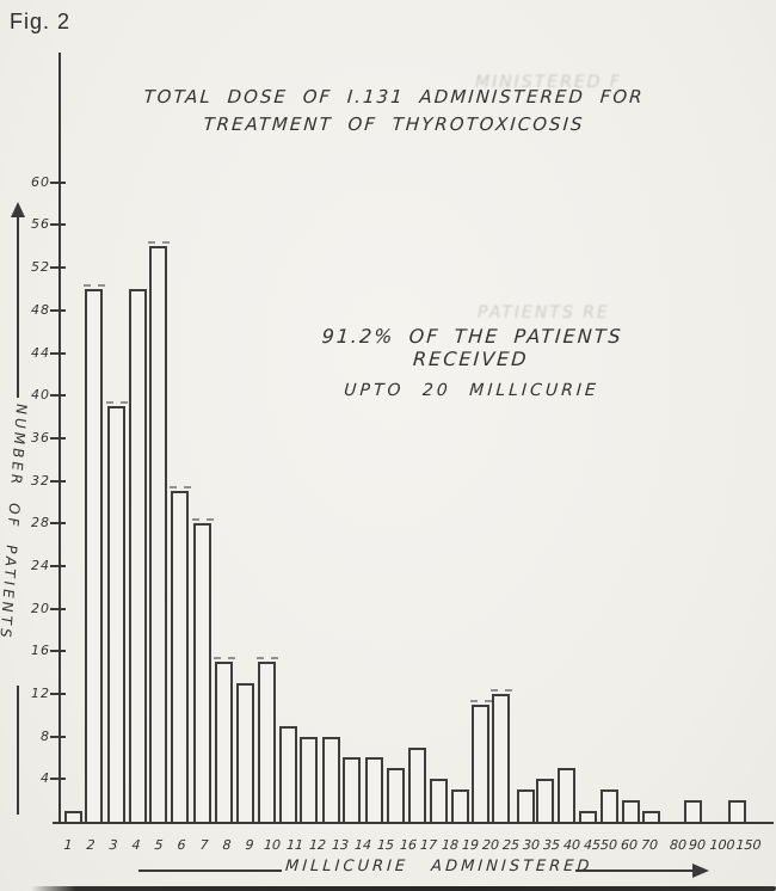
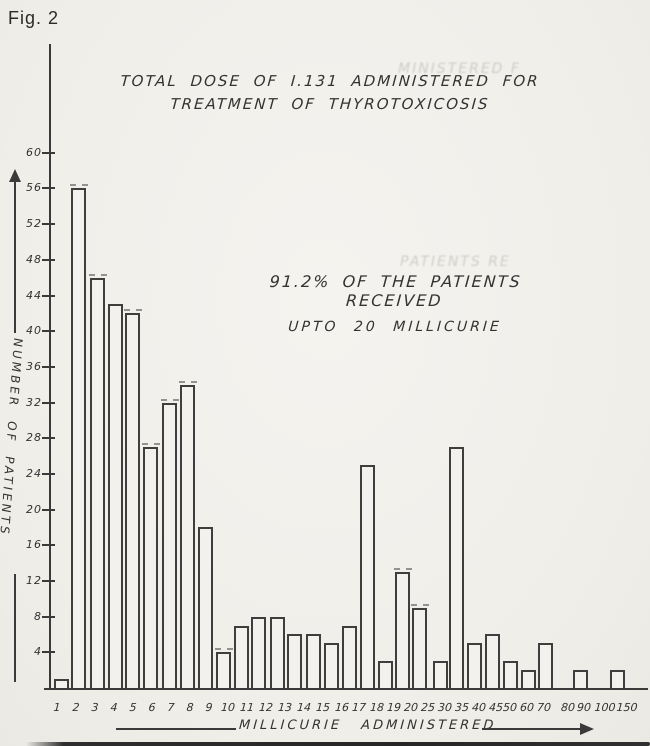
2: 50 -> 56
3: 39 -> 46
4: 50 -> 43
5: 54 -> 42
6: 31 -> 27
7: 28 -> 32
8: 15 -> 34
9: 13 -> 18
10: 15 -> 4
11: 9 -> 7
18: 4 -> 25
20: 11 -> 13
25: 12 -> 9
35: 4 -> 27
45: 1 -> 6
70: 1 -> 5
